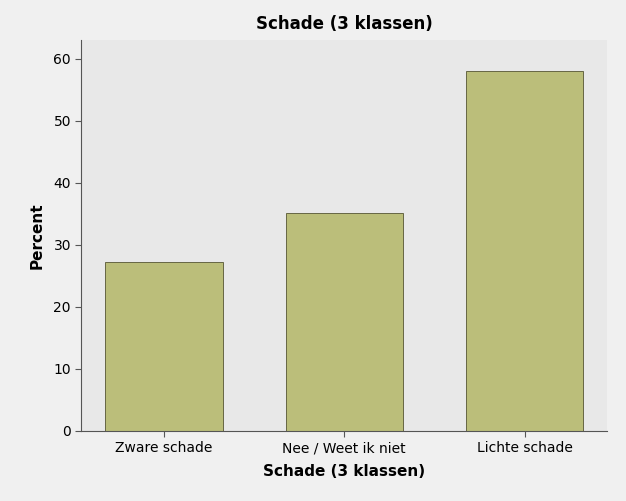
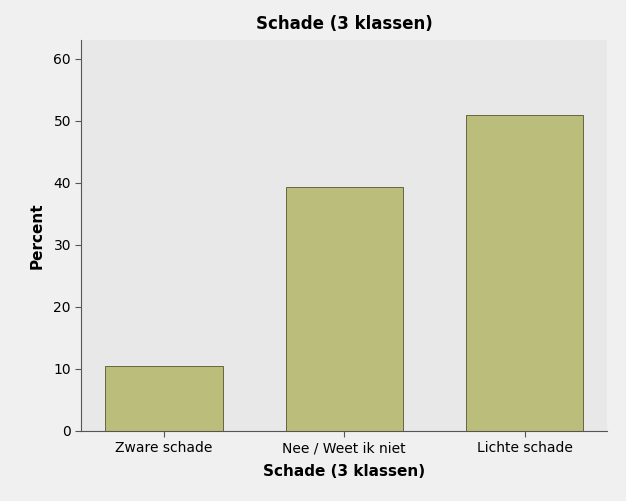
Zware schade: 27.2 -> 10.4
Nee / Weet ik niet: 35.2 -> 39.3
Lichte schade: 58.0 -> 50.9
